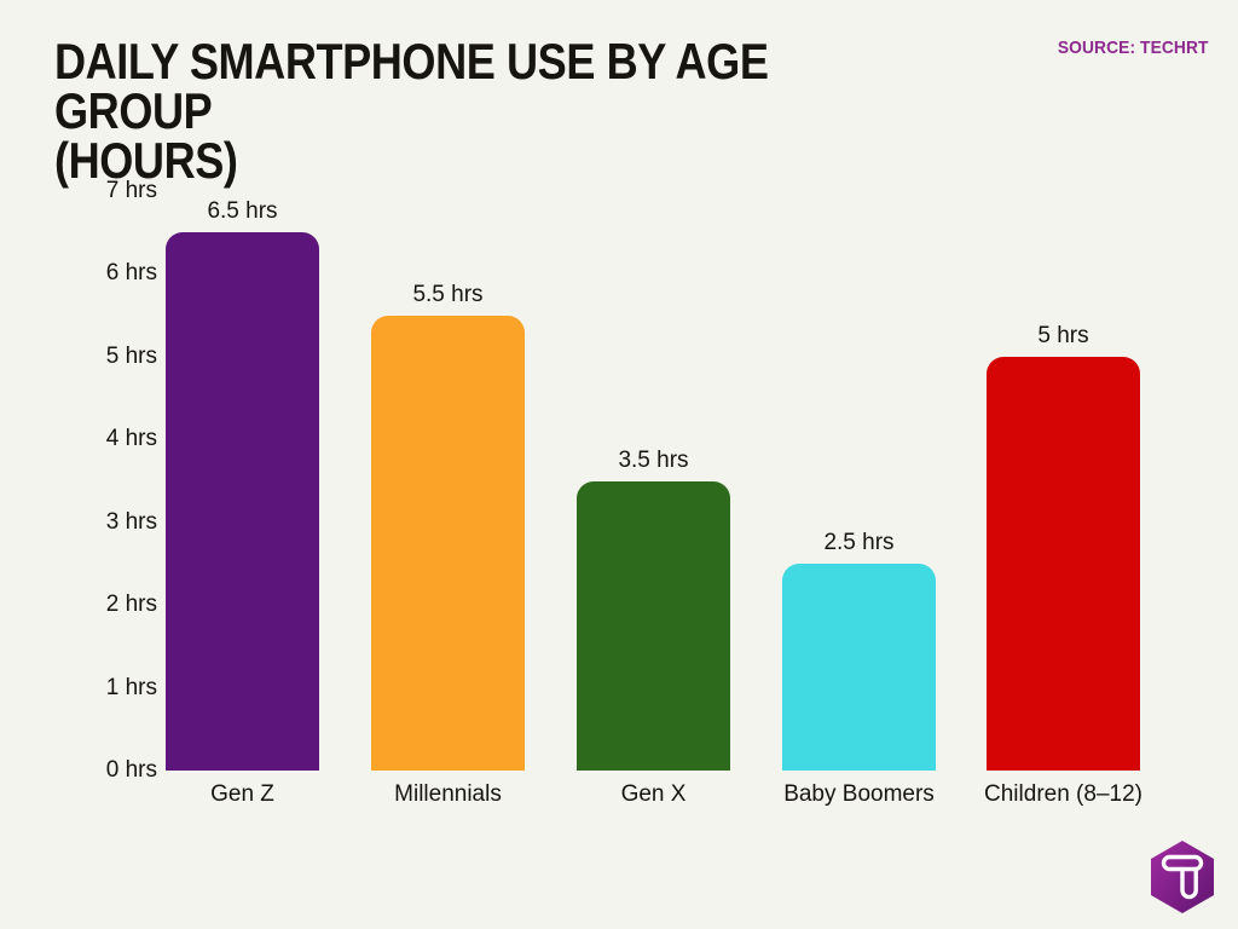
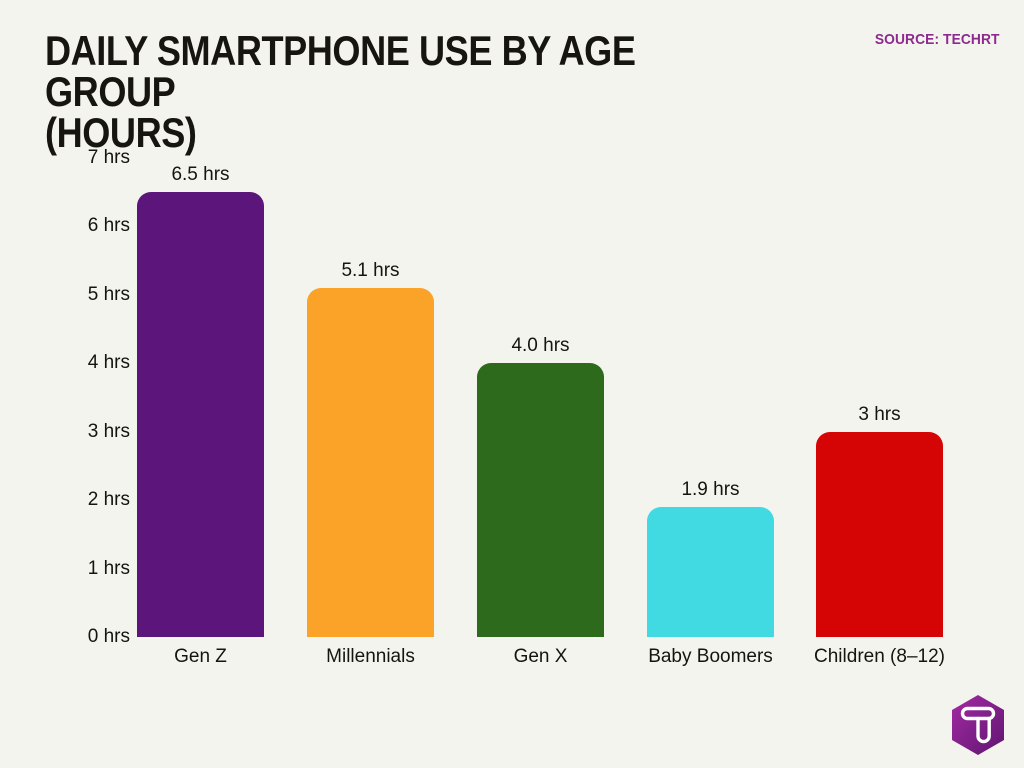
Millennials: 5.5 -> 5.1
Gen X: 3.5 -> 4.0
Baby Boomers: 2.5 -> 1.9
Children (8–12): 5 -> 3
